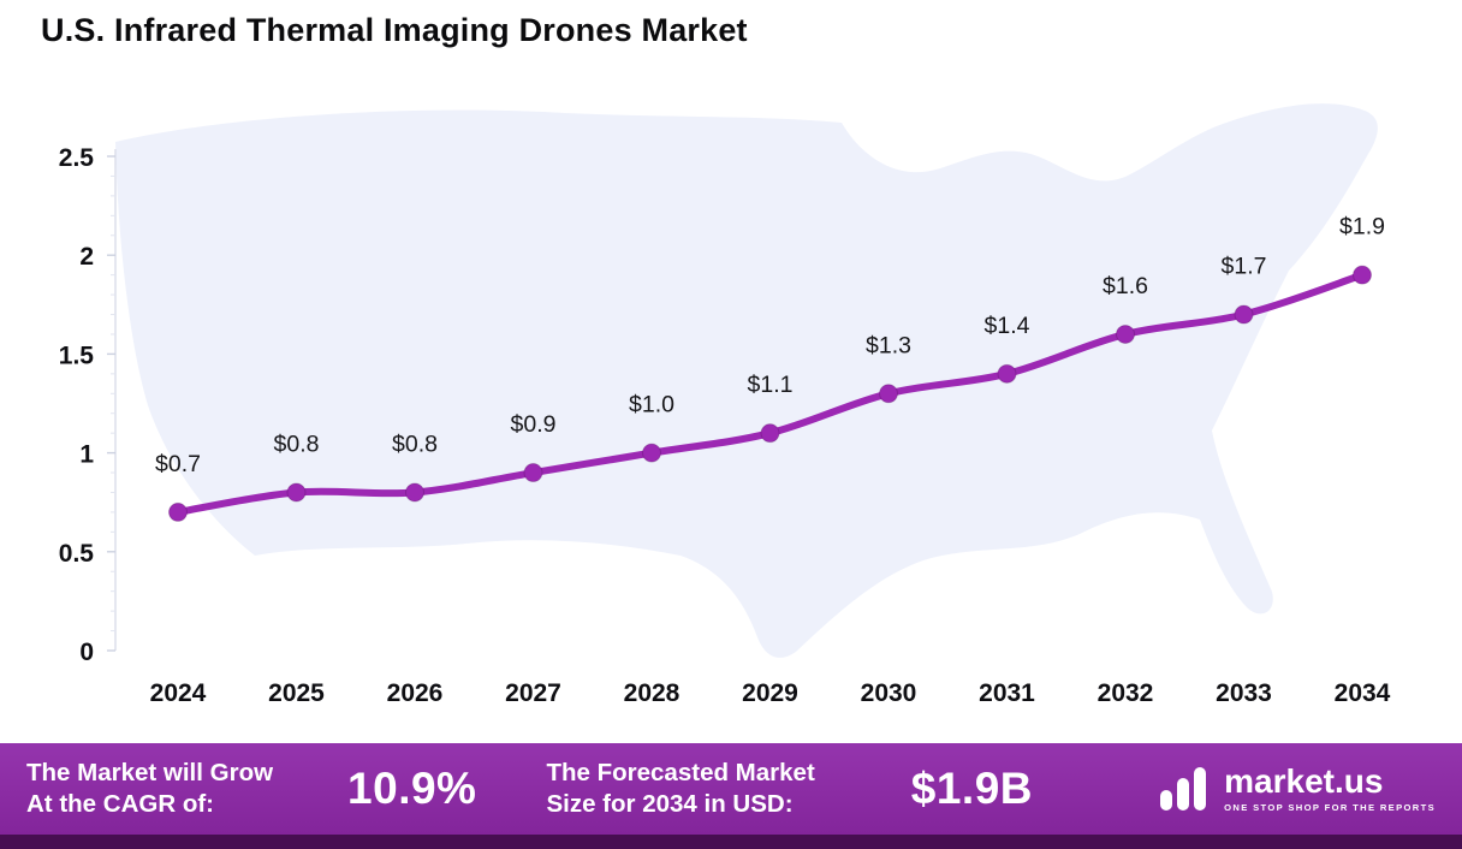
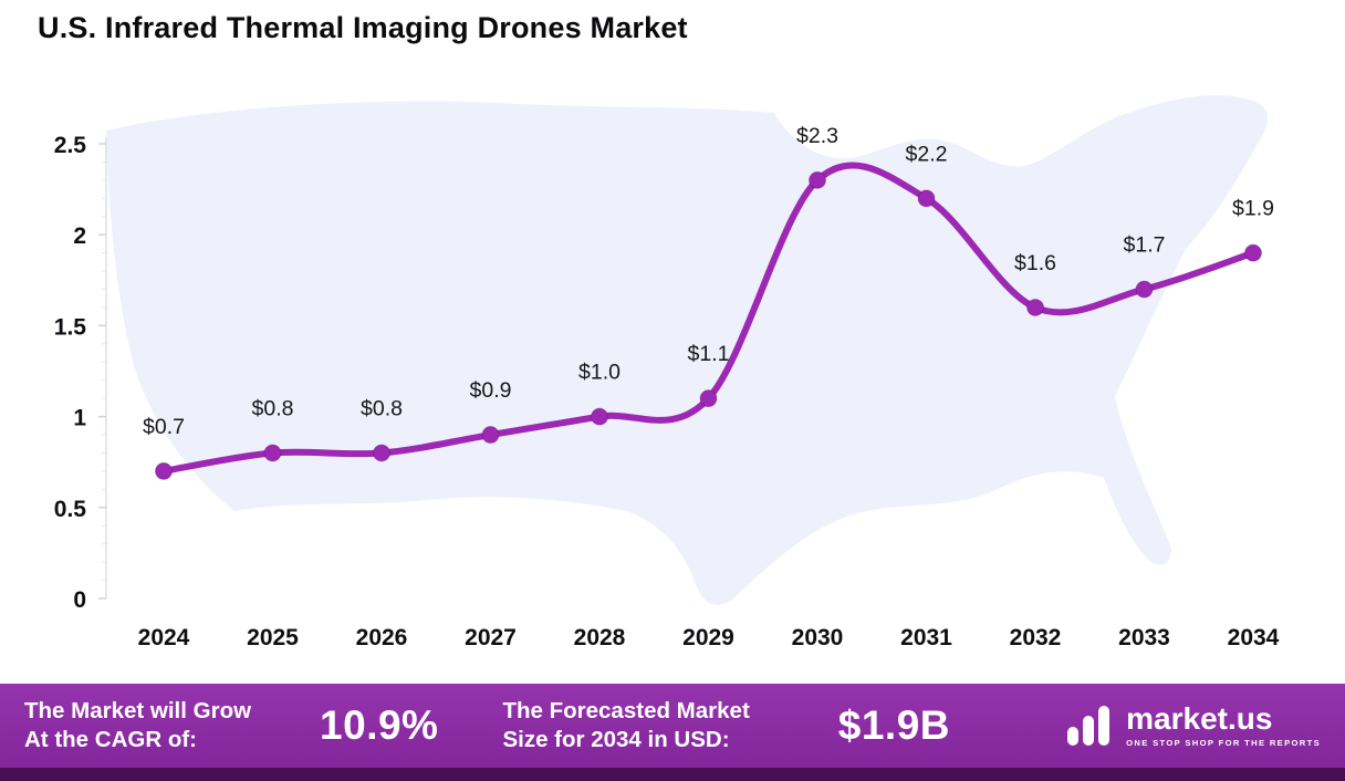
2030: $1.3 -> $2.3
2031: $1.4 -> $2.2
